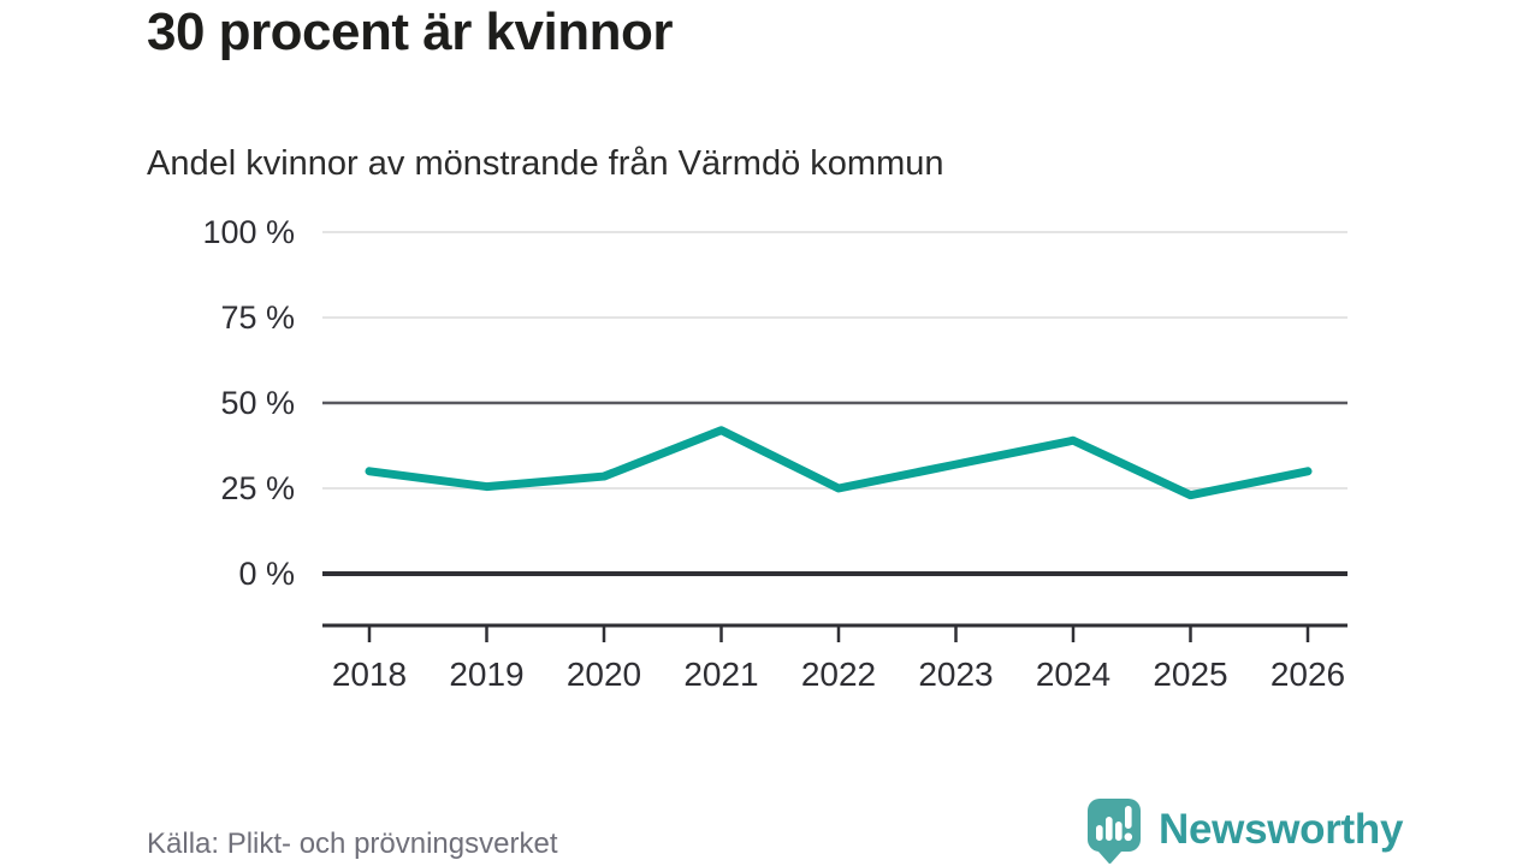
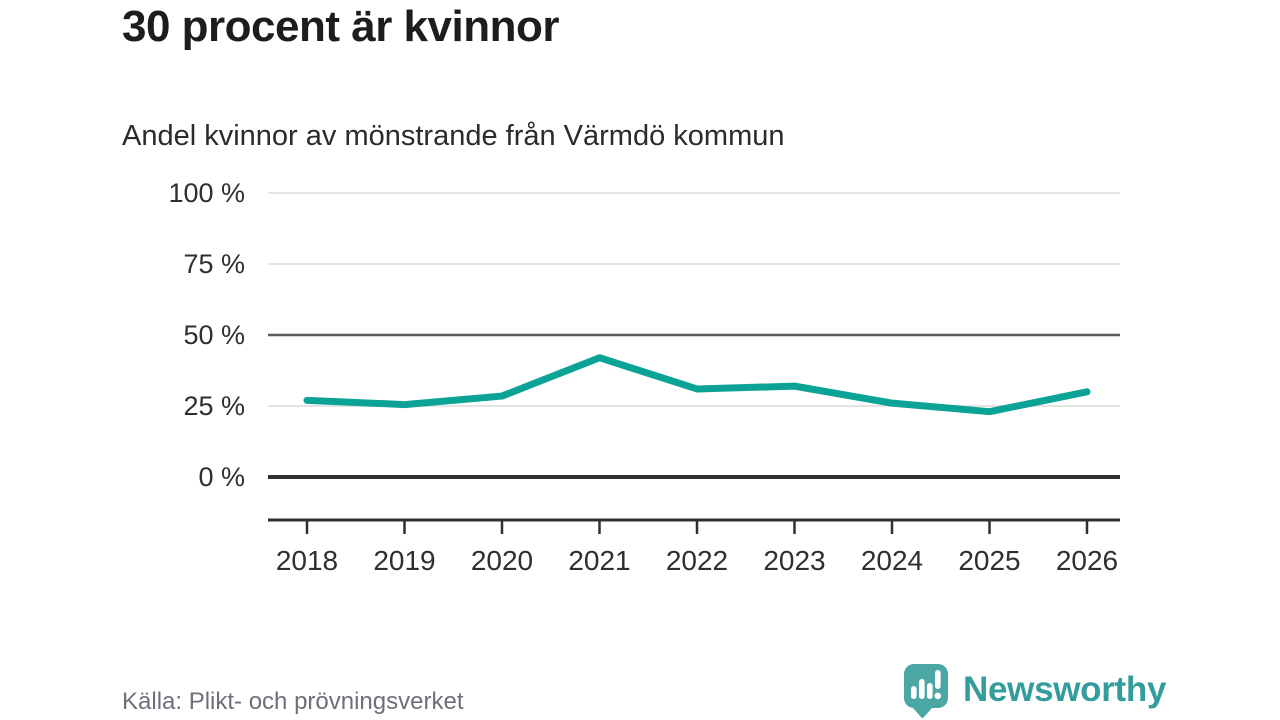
2018: 30% -> 27%
2022: 25% -> 31%
2024: 39% -> 26%
